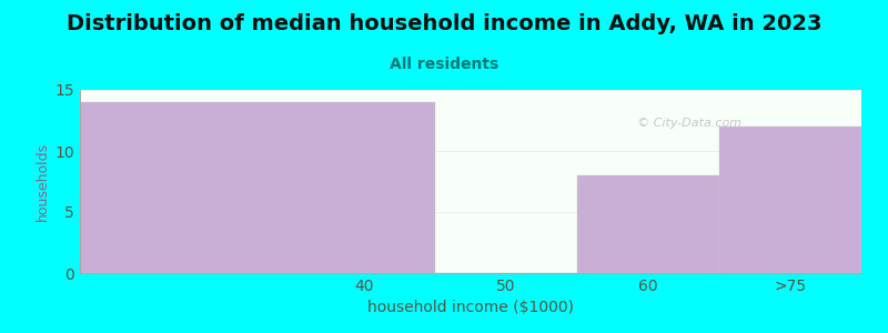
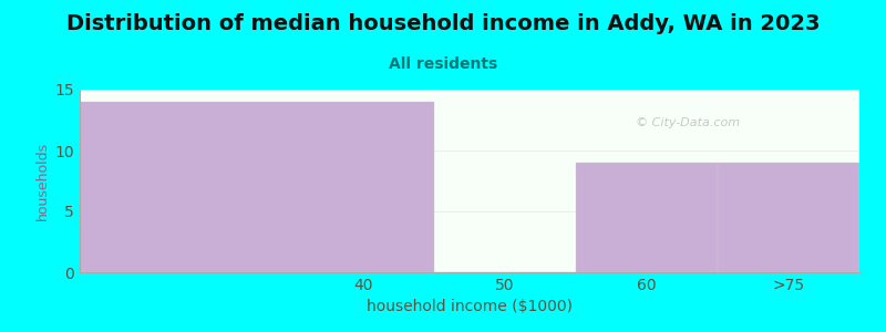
60: 8 -> 9
>75: 12 -> 9
